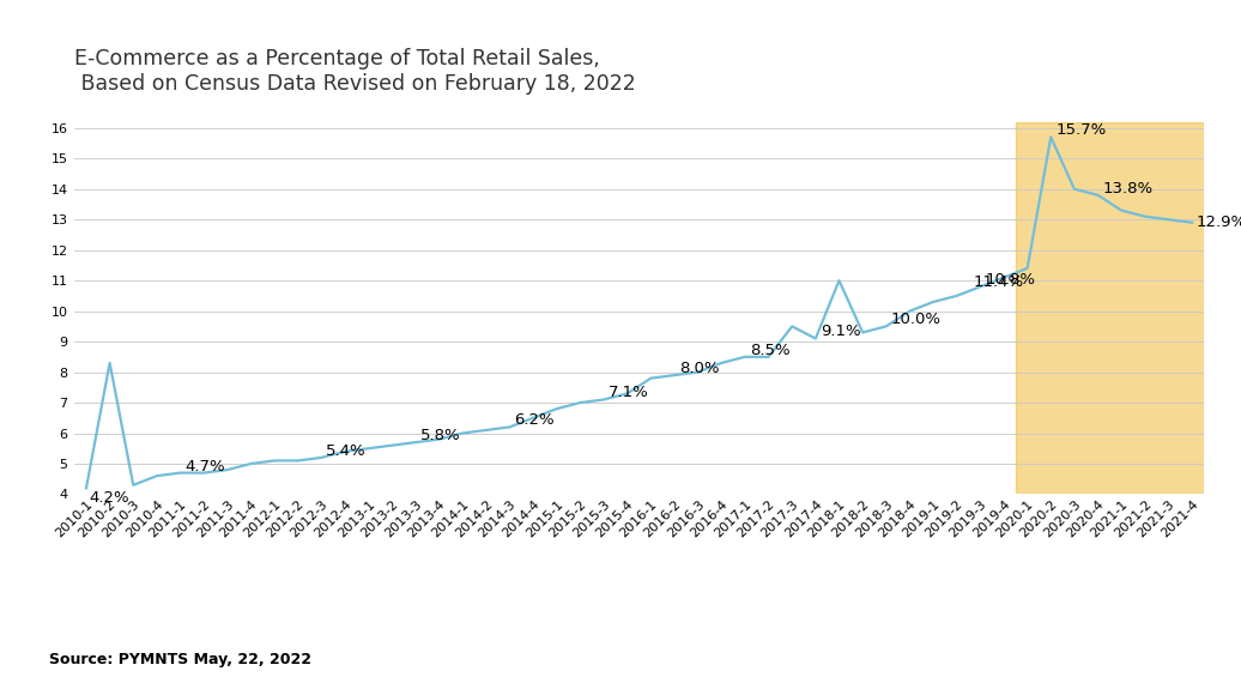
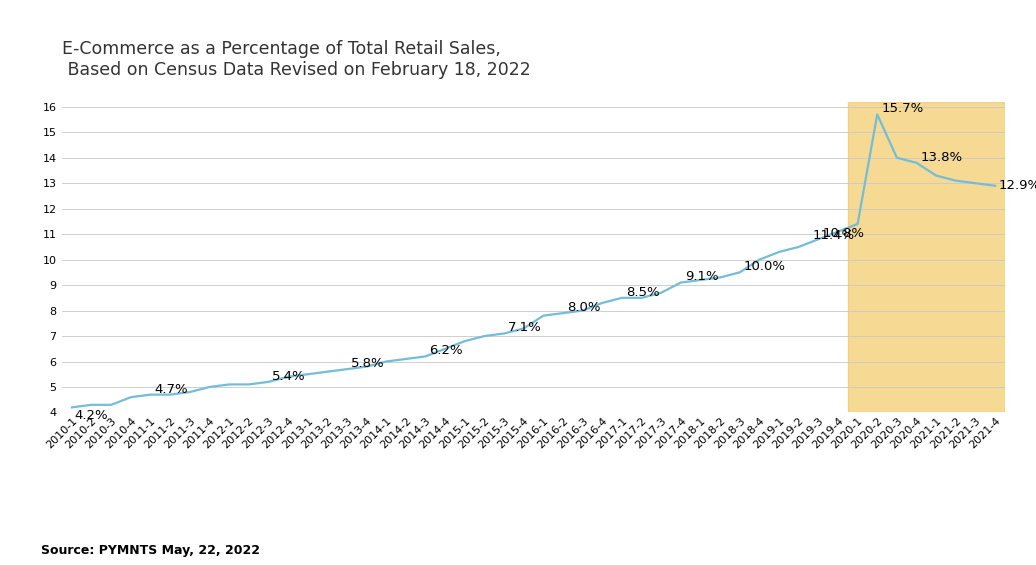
2010-2: 8.3 -> 4.3
2017-3: 9.5 -> 8.7
2018-1: 11.0 -> 9.2
